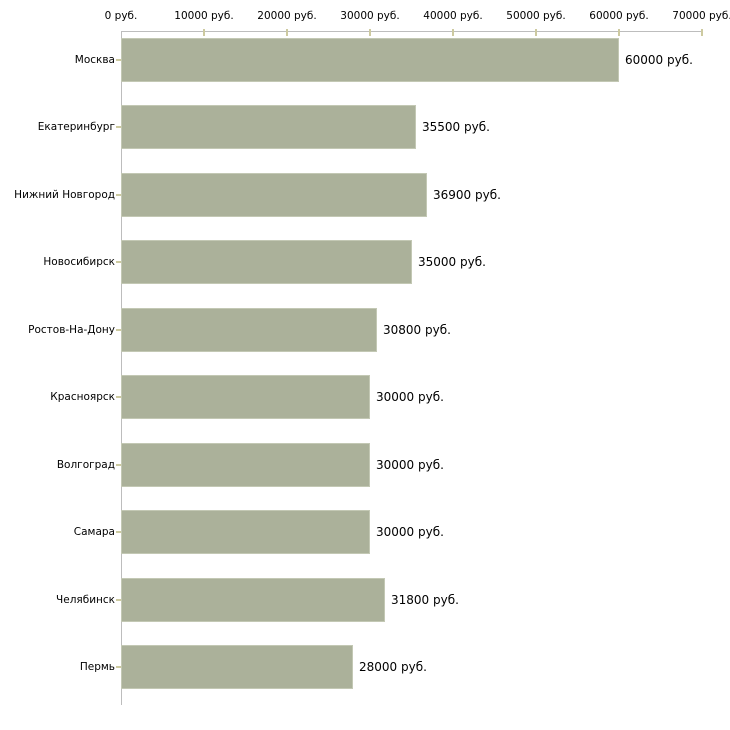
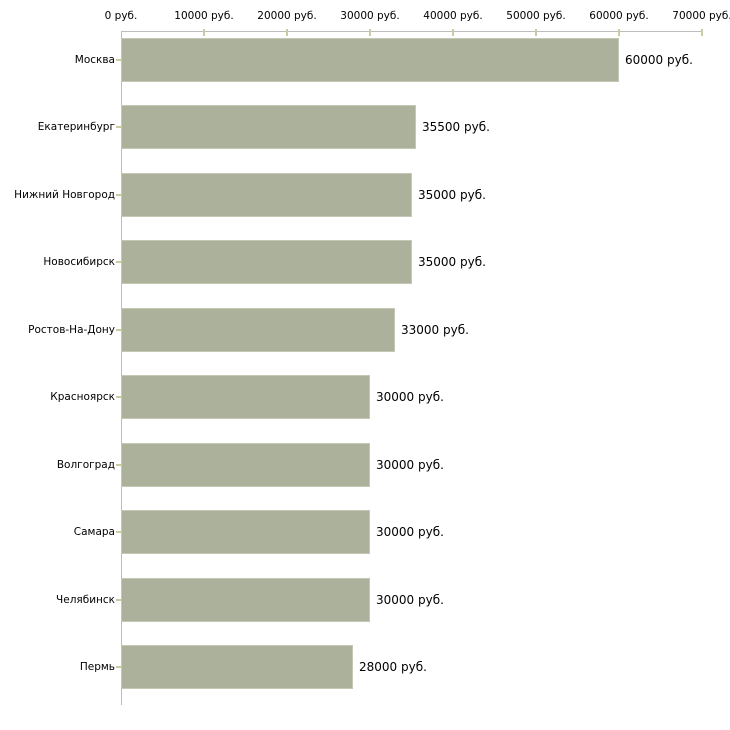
Нижний Новгород: 36900 -> 35000
Ростов-На-Дону: 30800 -> 33000
Челябинск: 31800 -> 30000
